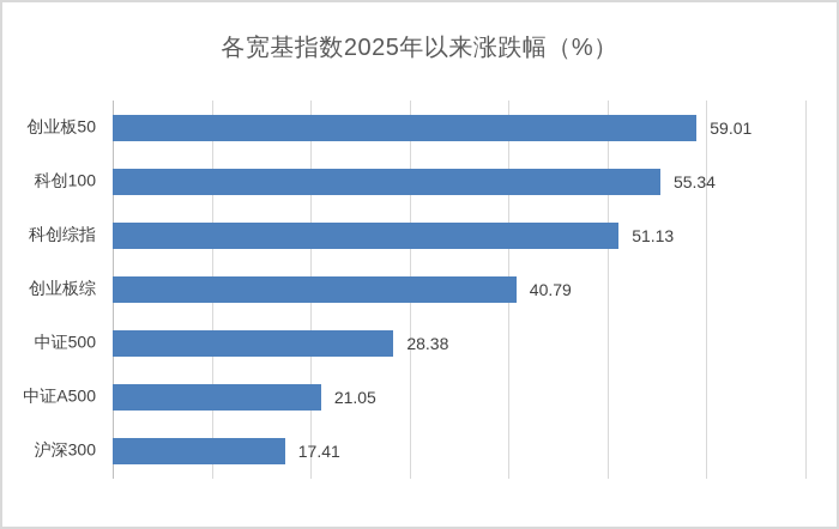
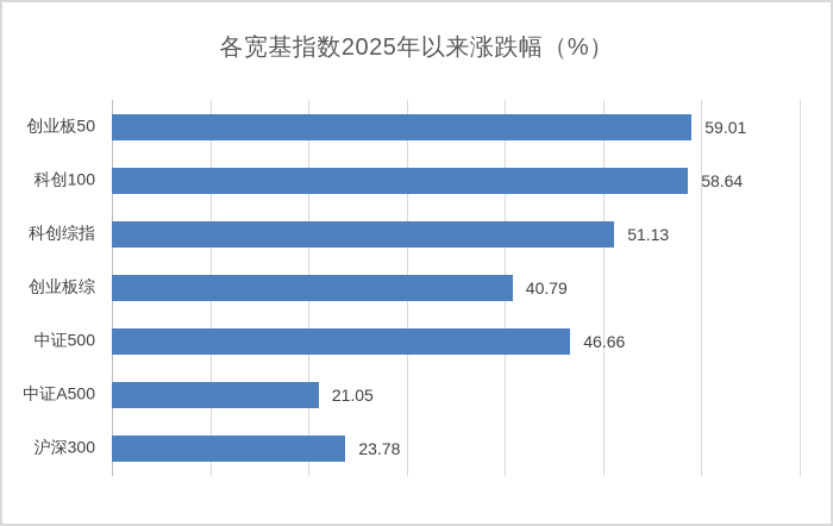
科创100: 55.34 -> 58.64
中证500: 28.38 -> 46.66
沪深300: 17.41 -> 23.78
